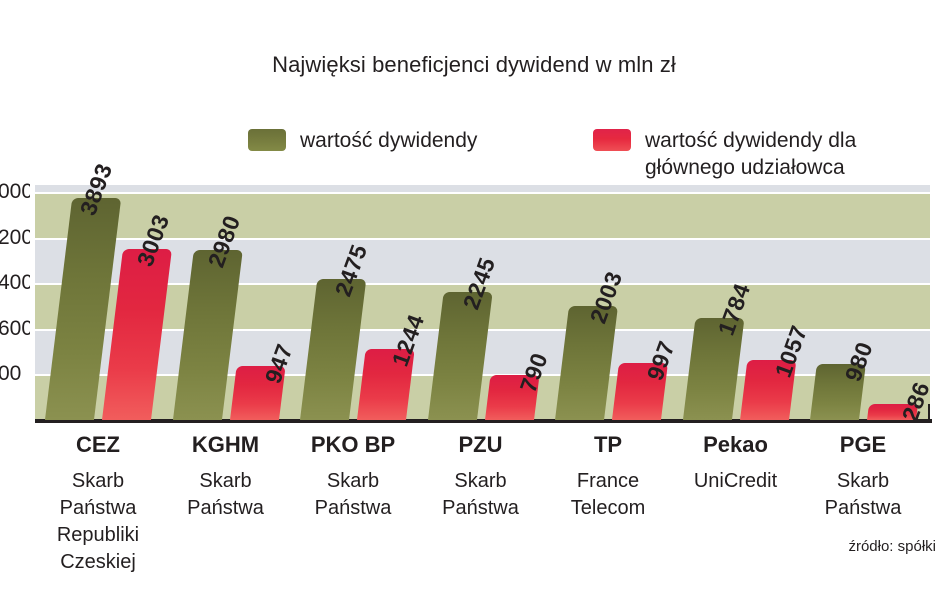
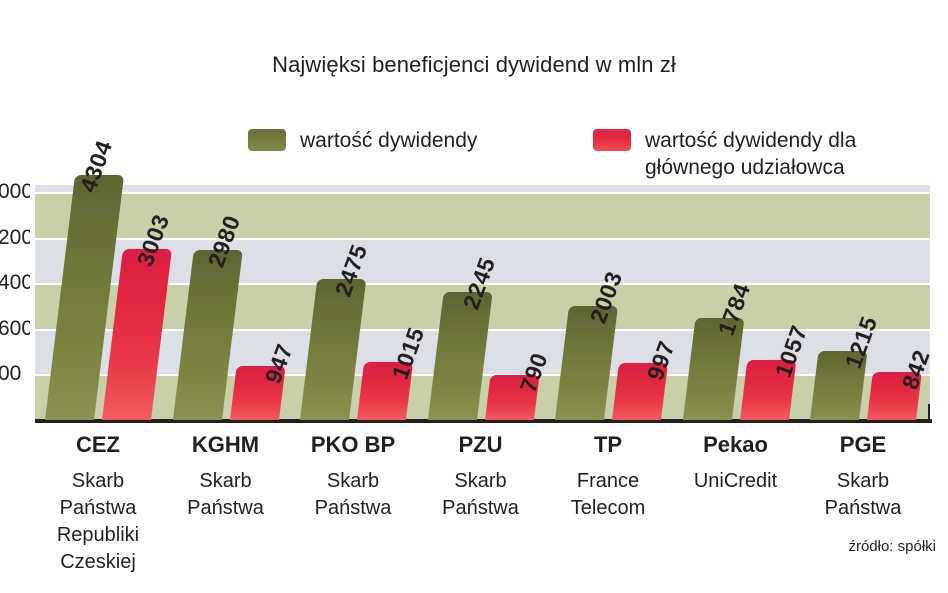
wartość dywidendy/CEZ: 3893 -> 4304
wartość dywidendy dla głównego udziałowca/PKO BP: 1244 -> 1015
wartość dywidendy/PGE: 980 -> 1215
wartość dywidendy dla głównego udziałowca/PGE: 286 -> 842
